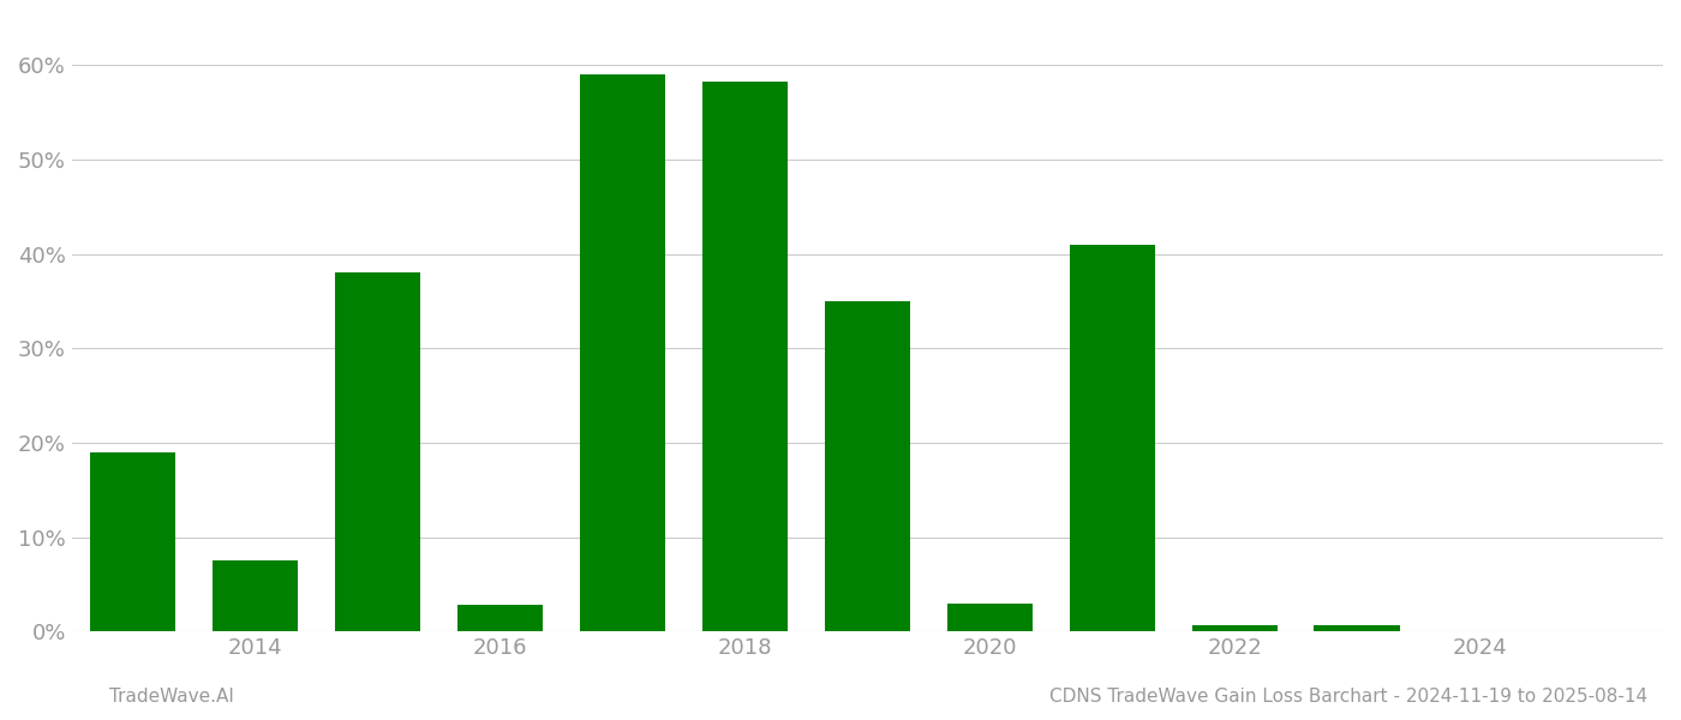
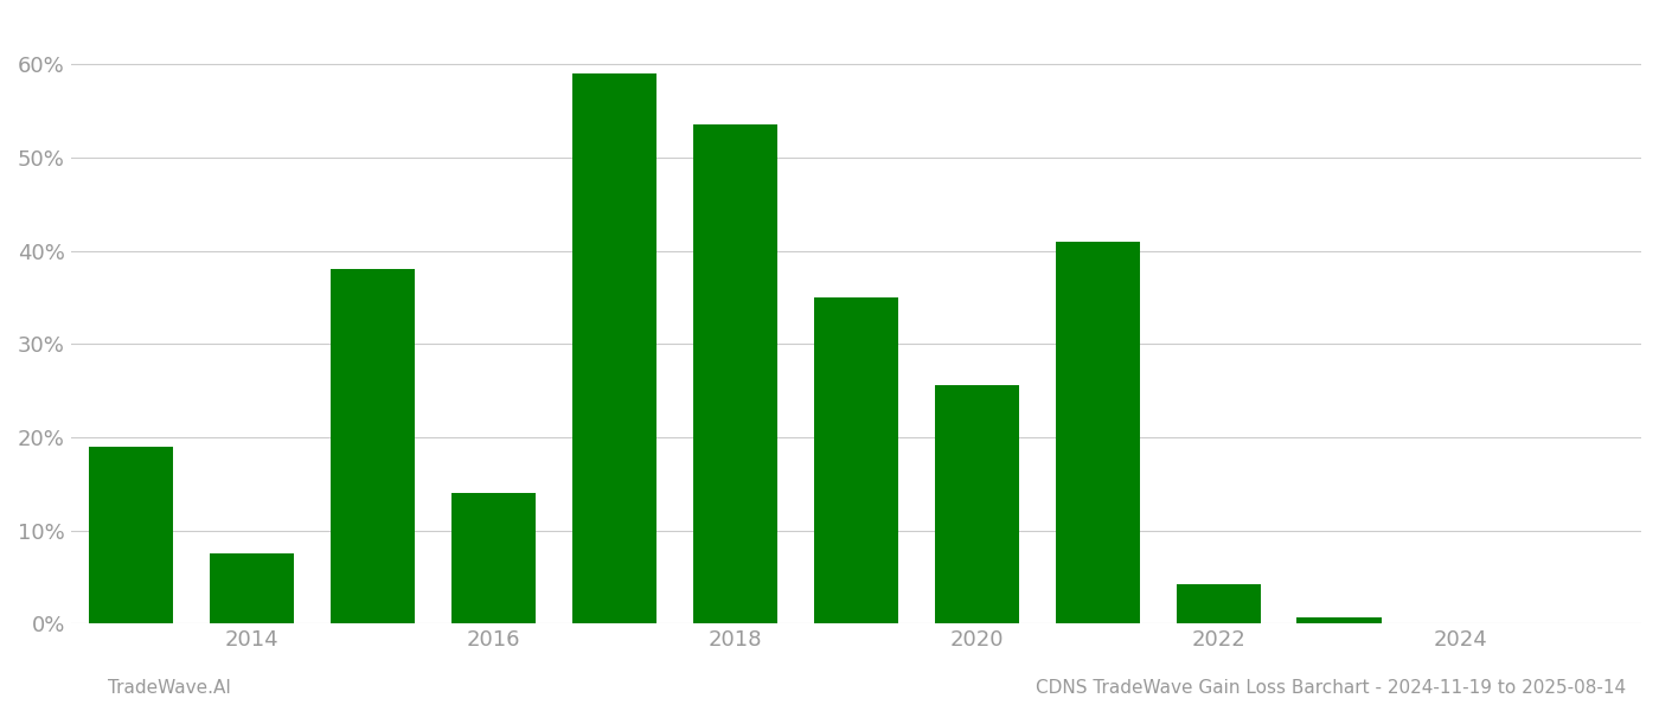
2016: 2.8% -> 14.0%
2018: 58.2% -> 53.6%
2020: 3.0% -> 25.6%
2022: 0.7% -> 4.2%
